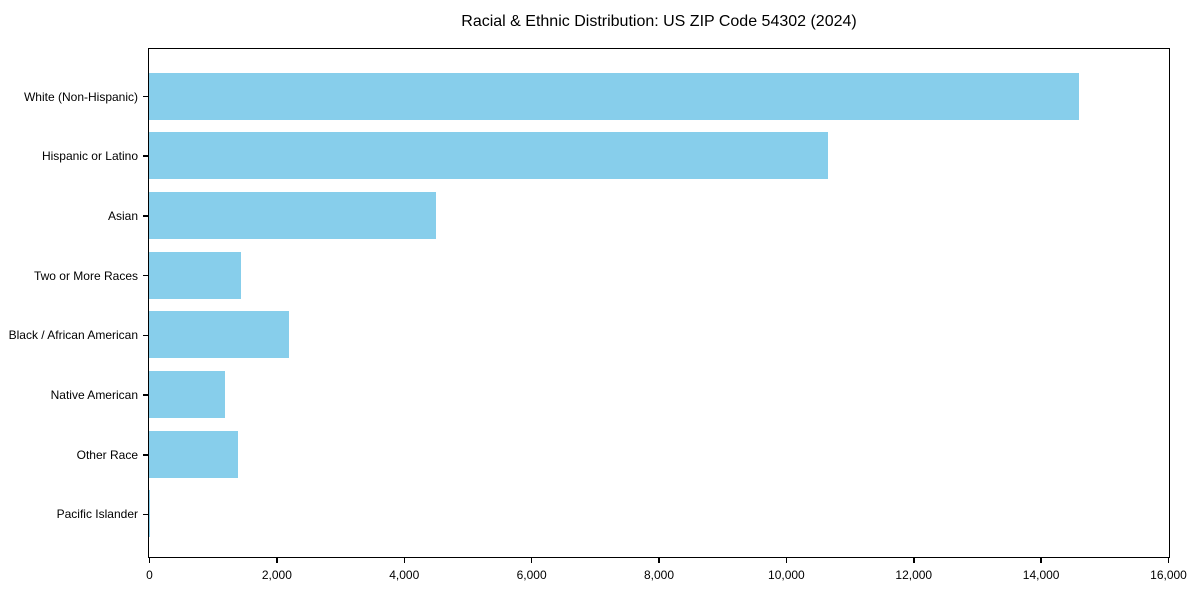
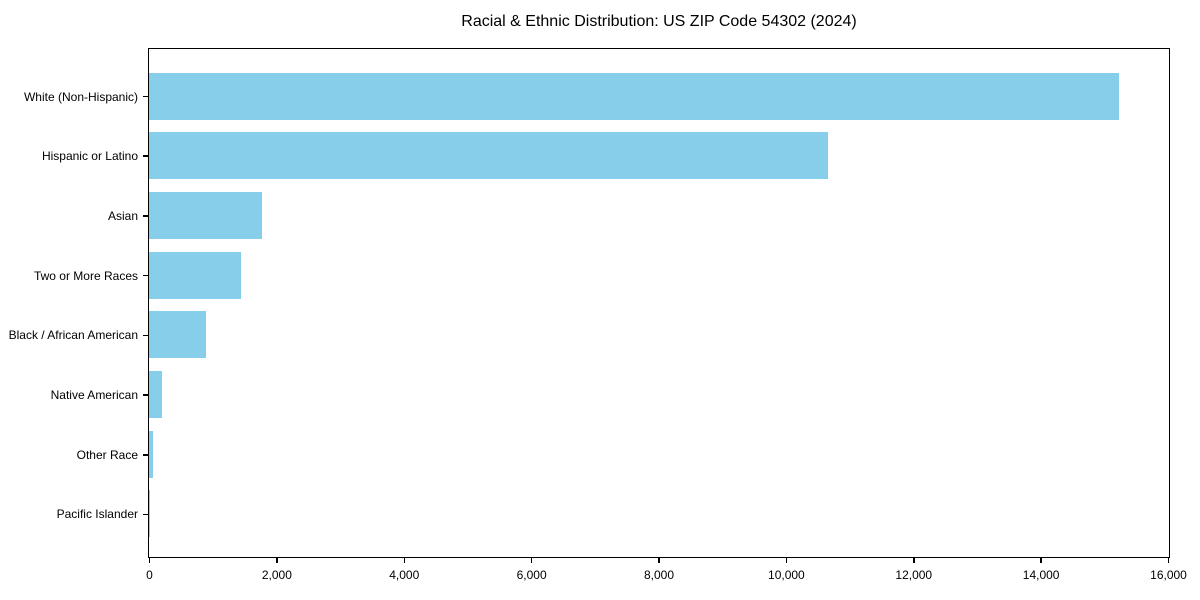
White (Non-Hispanic): 14600 -> 15200
Asian: 4500 -> 1800
Black / African American: 2200 -> 900
Native American: 1200 -> 200
Other Race: 1400 -> 100
